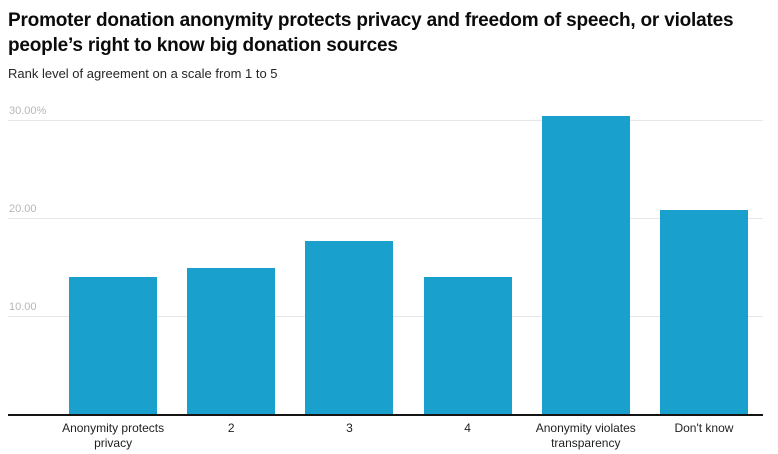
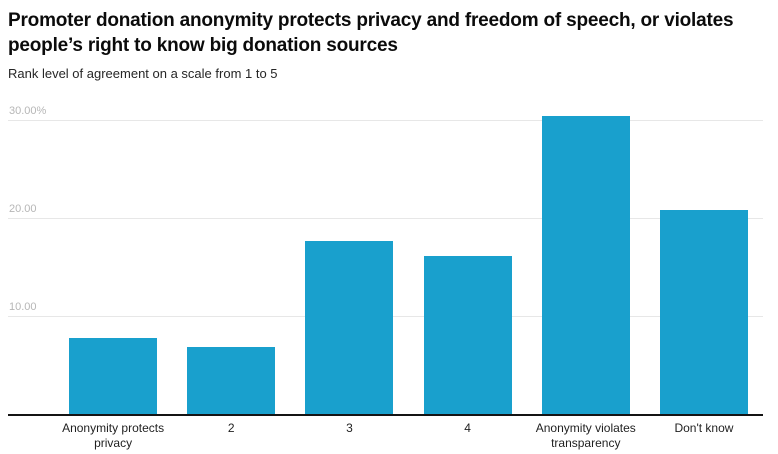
Anonymity protects privacy: 14% -> 8%
2: 15% -> 7%
4: 14% -> 16%
